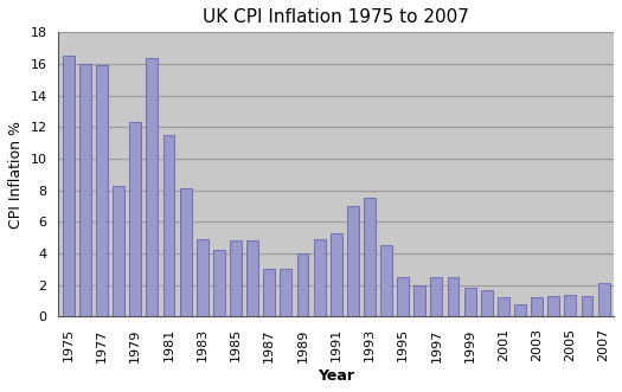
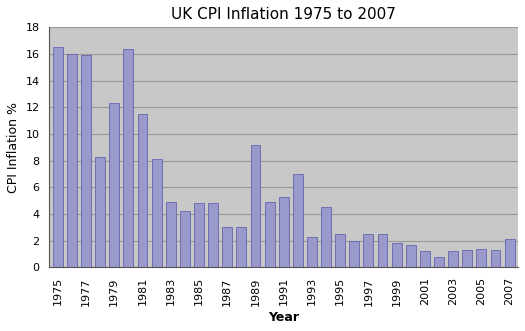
1989: 4.0 -> 9.2
1993: 7.5 -> 2.3
